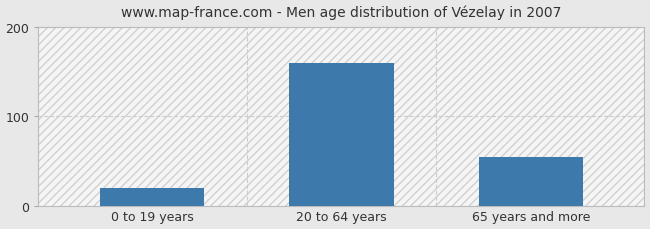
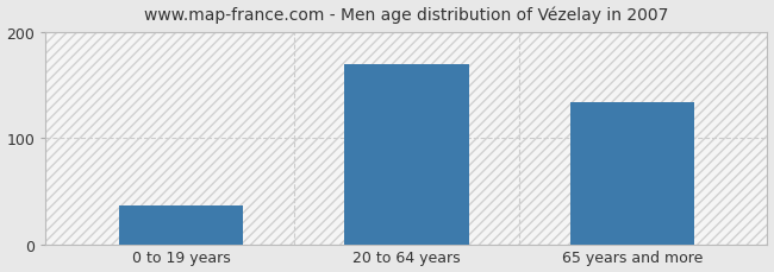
0 to 19 years: 20 -> 36
20 to 64 years: 160 -> 170
65 years and more: 55 -> 134
